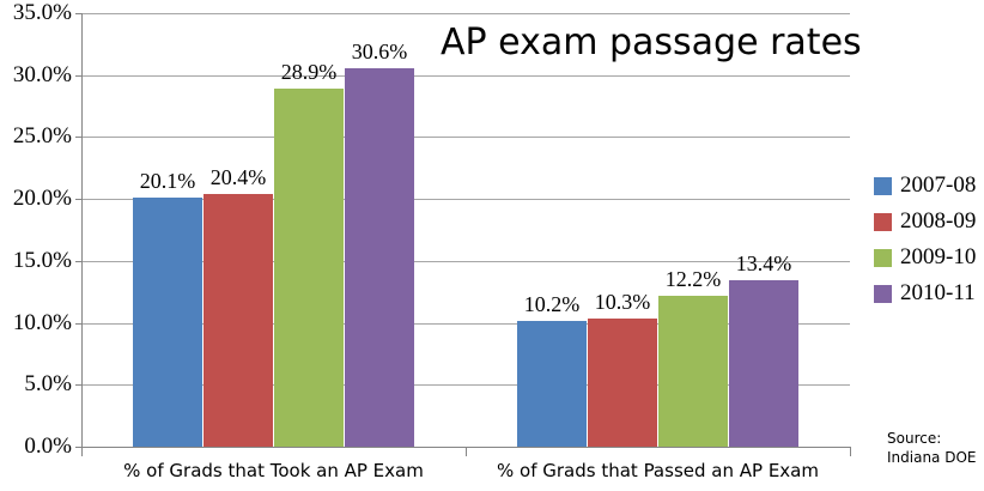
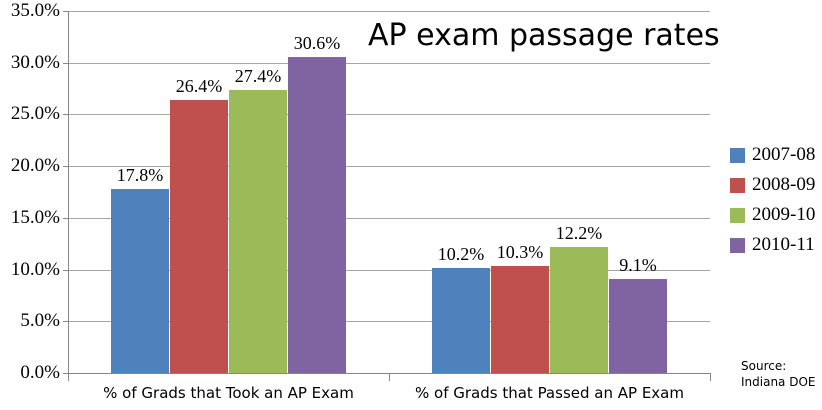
2007-08/% of Grads that Took an AP Exam: 20.1% -> 17.8%
2008-09/% of Grads that Took an AP Exam: 20.4% -> 26.4%
2009-10/% of Grads that Took an AP Exam: 28.9% -> 27.4%
2010-11/% of Grads that Passed an AP Exam: 13.4% -> 9.1%
